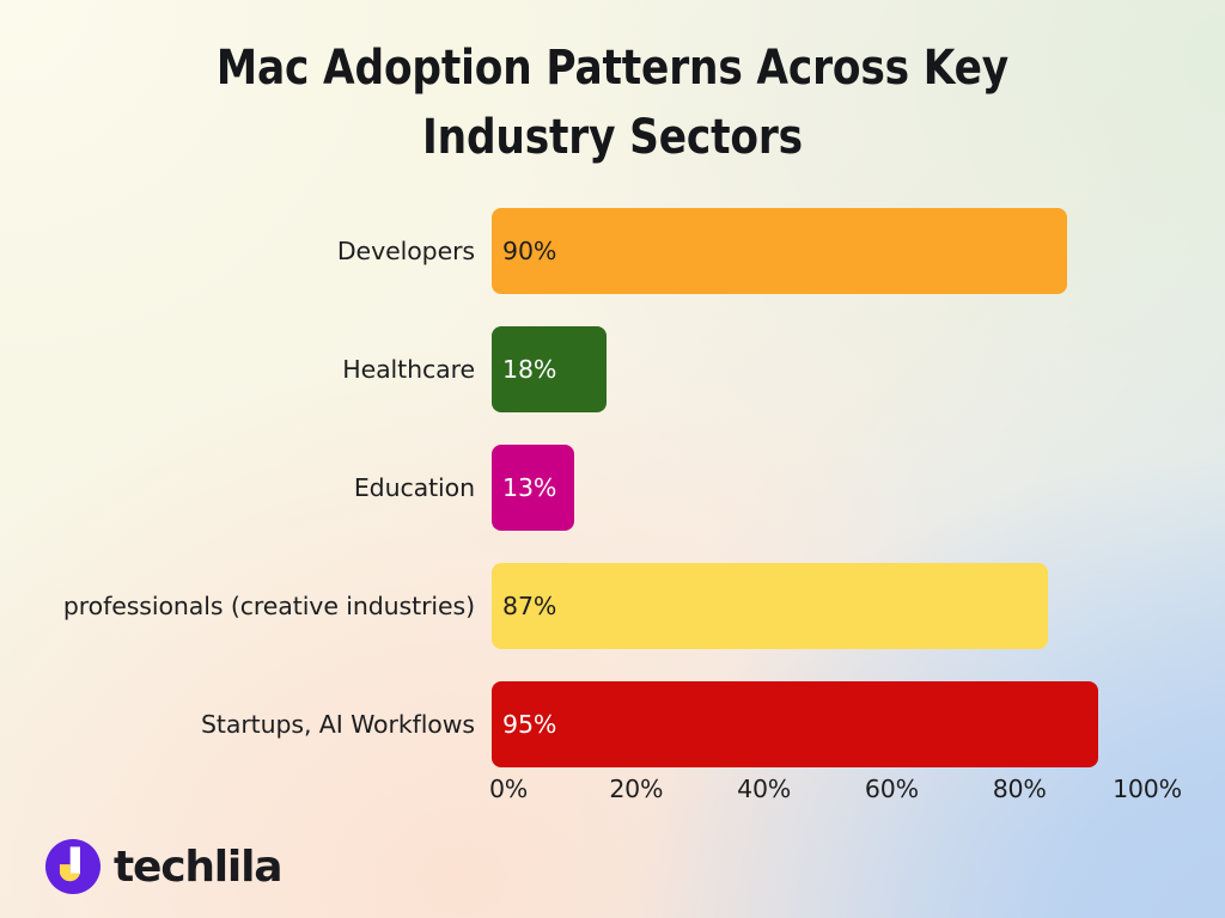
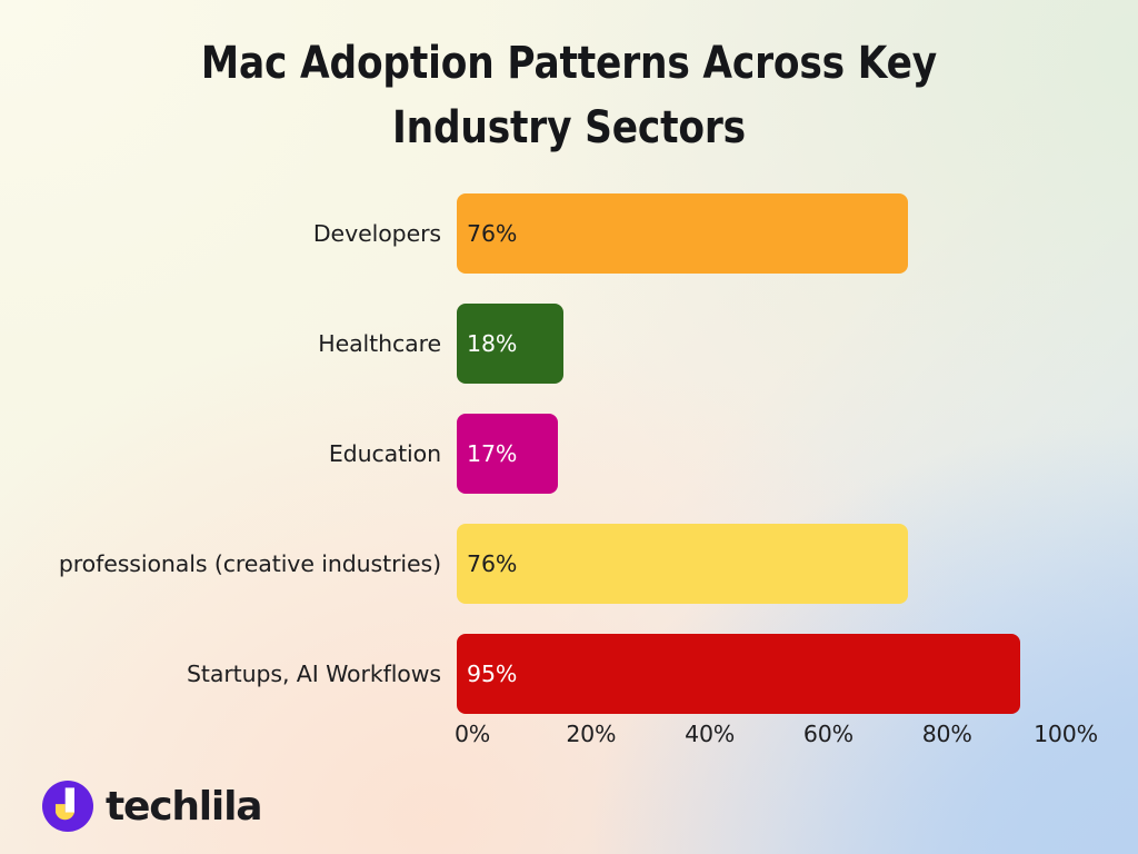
Developers: 90% -> 76%
Education: 13% -> 17%
professionals (creative industries): 87% -> 76%
